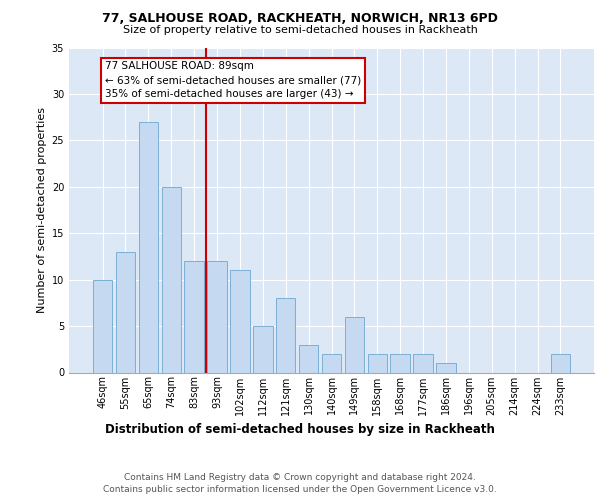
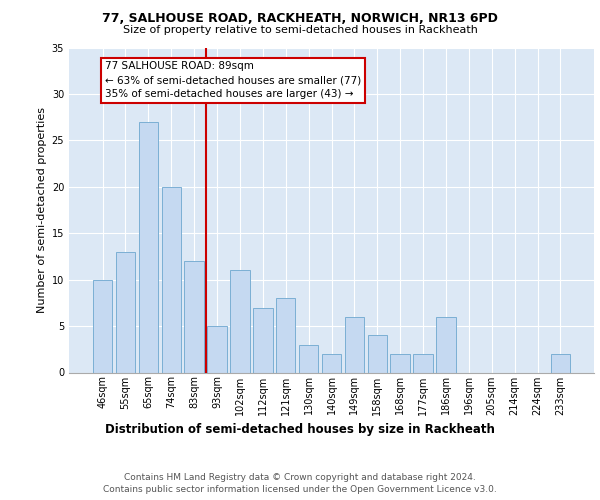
93sqm: 12 -> 5
112sqm: 5 -> 7
158sqm: 2 -> 4
186sqm: 1 -> 6
